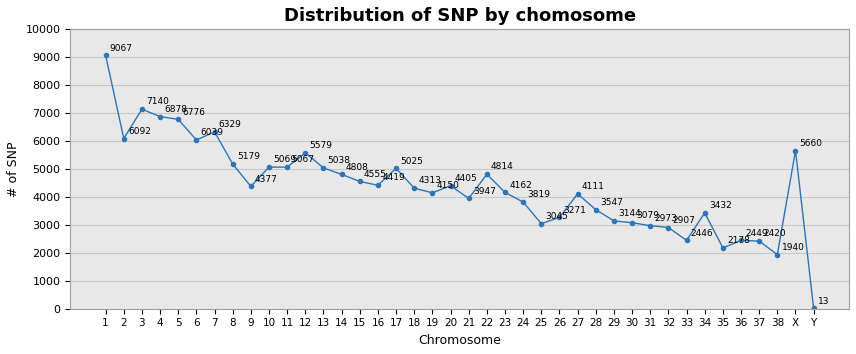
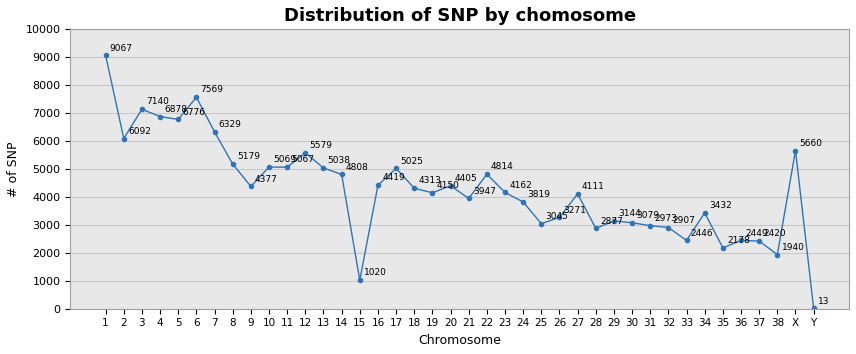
6: 6039 -> 7569
15: 4555 -> 1020
28: 3547 -> 2877
